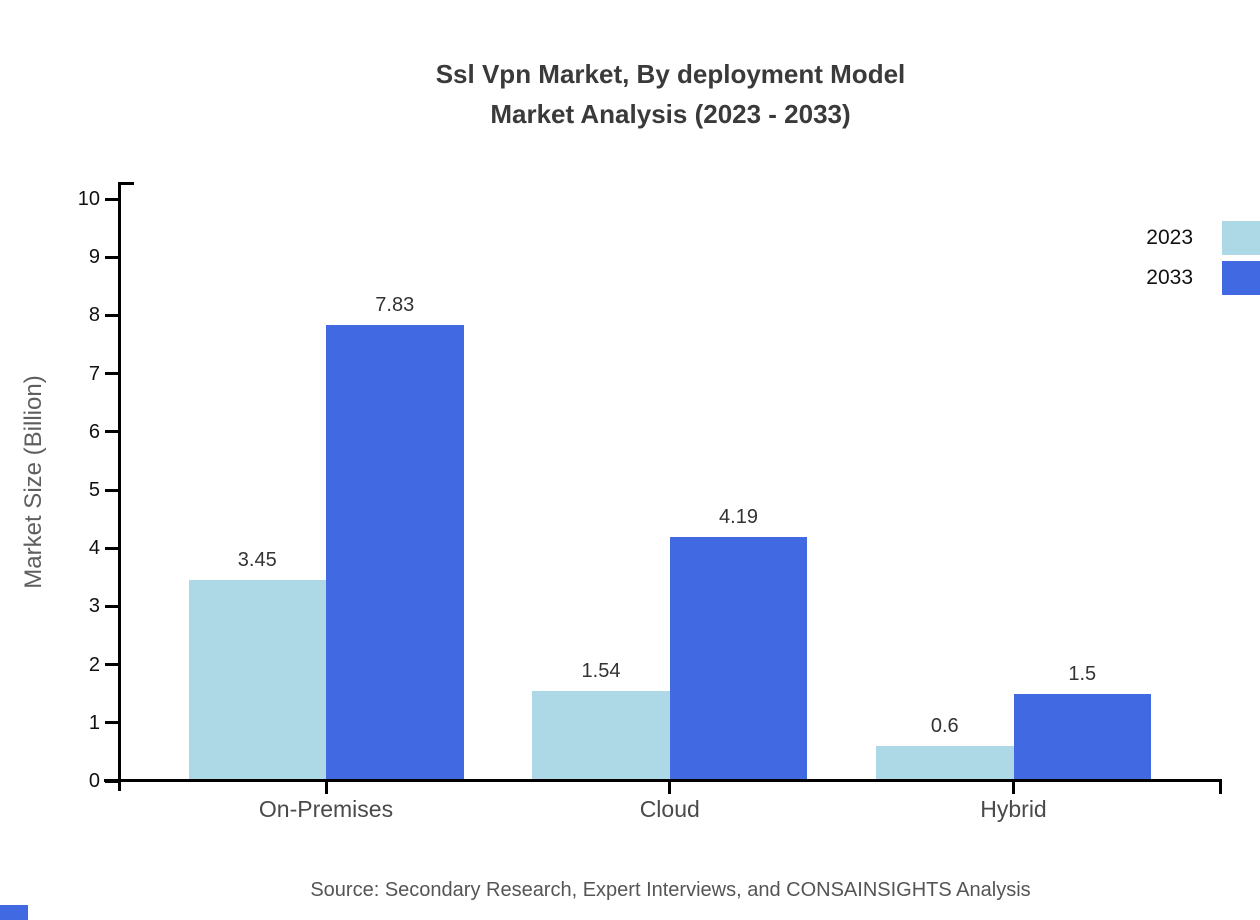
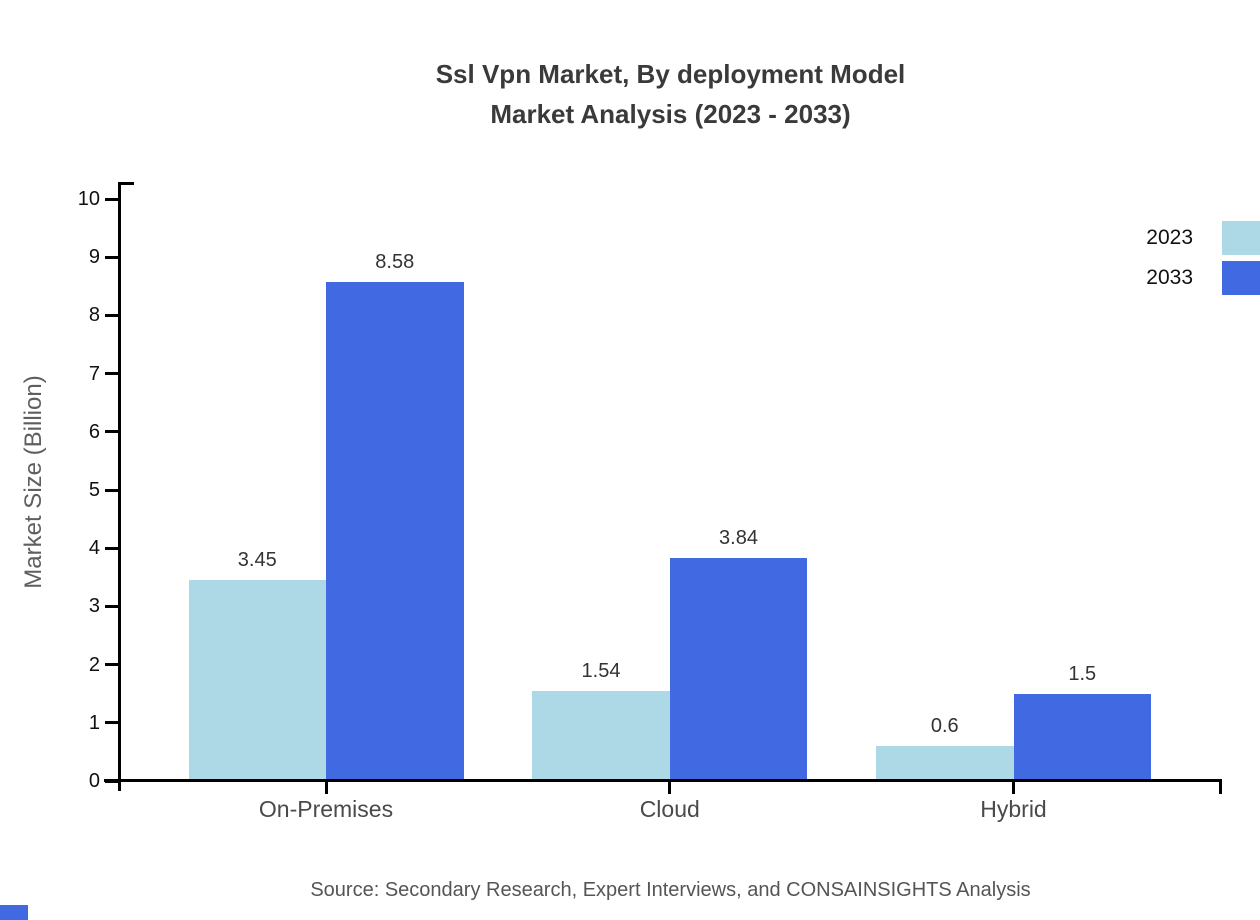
2033/On-Premises: 7.83 -> 8.58
2033/Cloud: 4.19 -> 3.84
